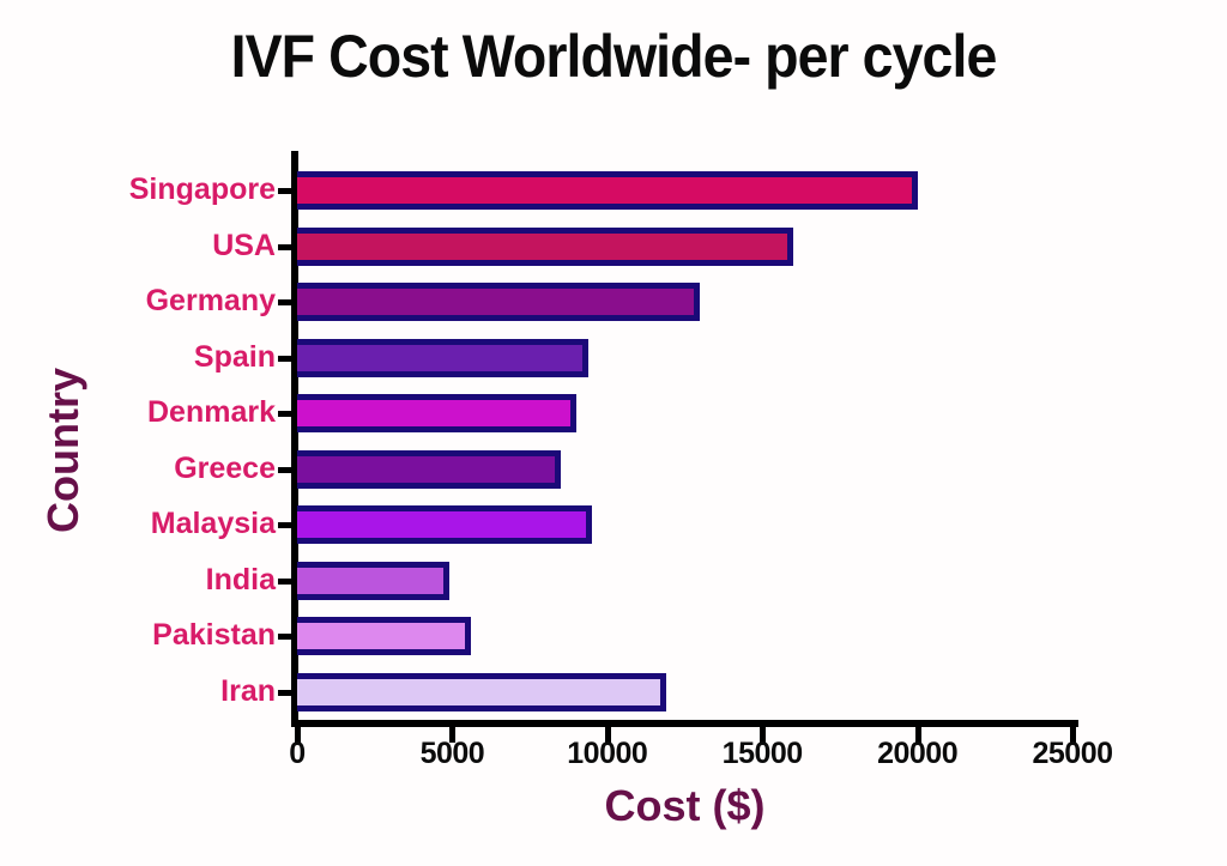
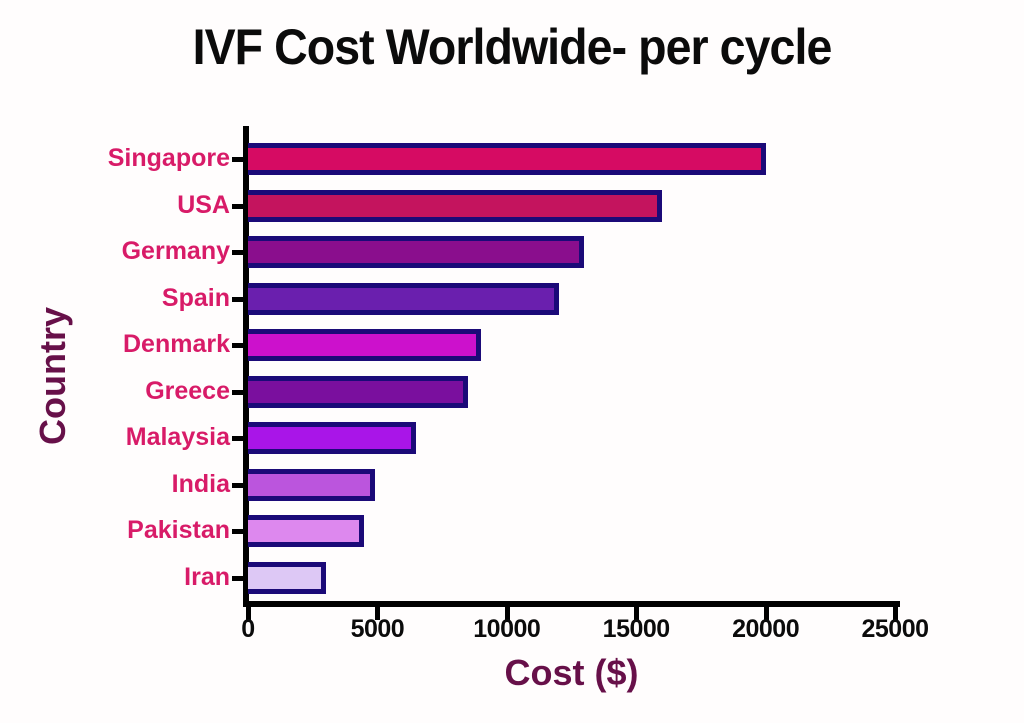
Spain: 9400 -> 12000
Malaysia: 9500 -> 6500
Pakistan: 5600 -> 4500
Iran: 11900 -> 3000
